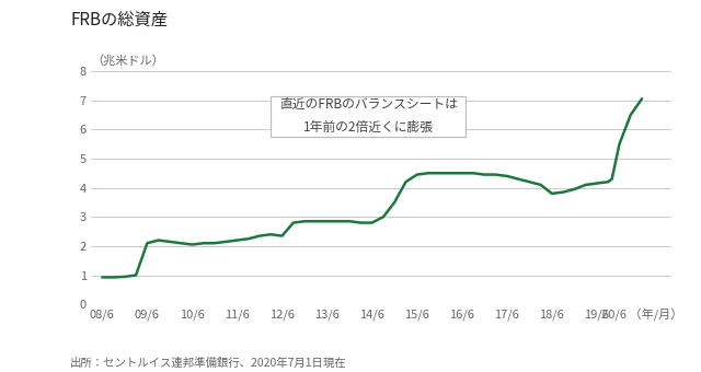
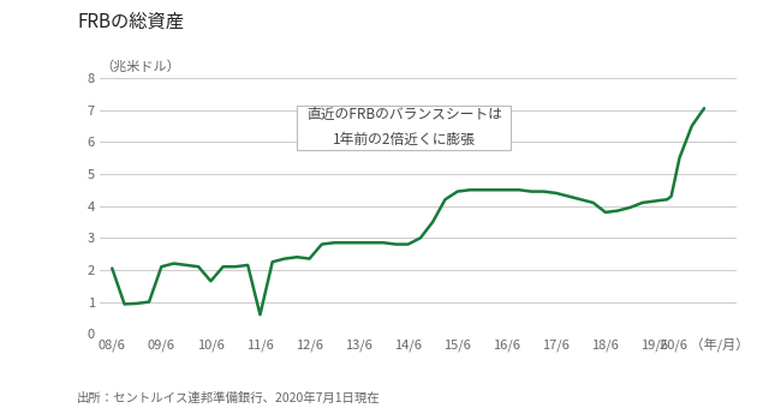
08/6: 0.93 -> 2.05
10/6: 2.05 -> 1.65
11/6: 2.20 -> 0.60
